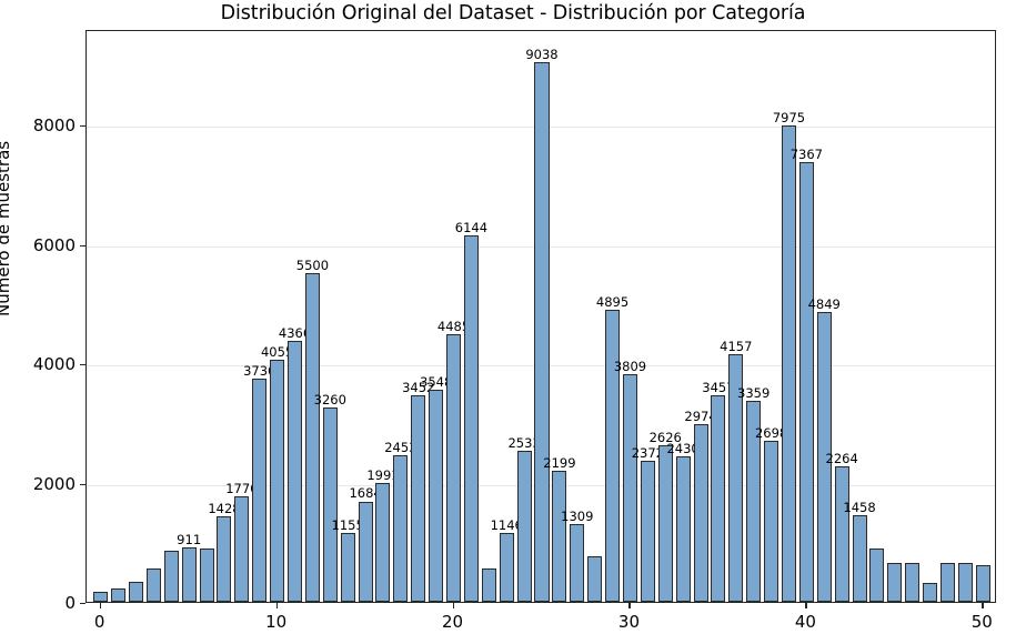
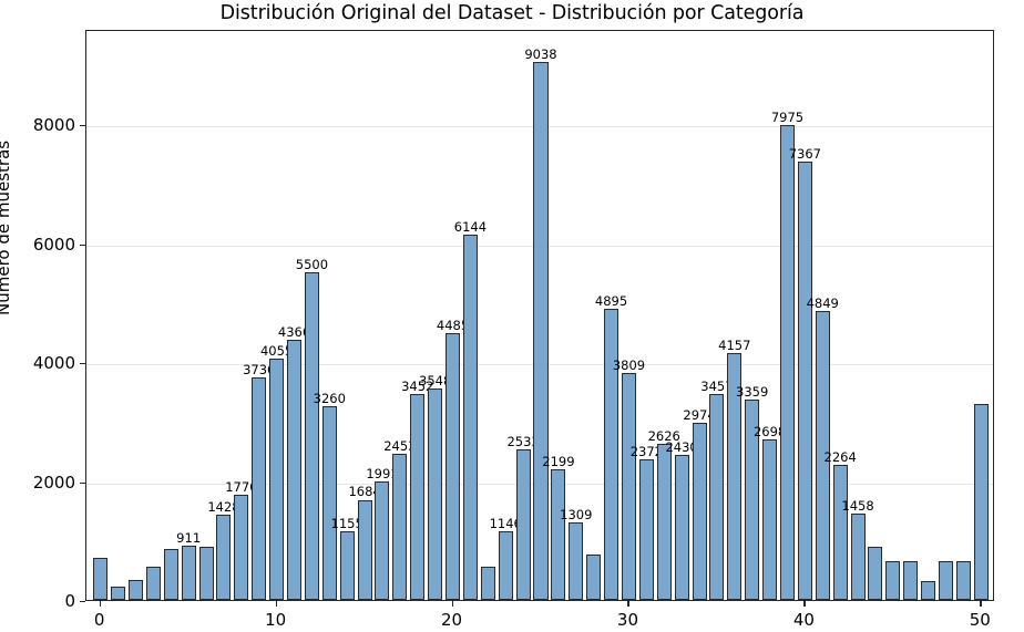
0: 200 -> 700
50: 600 -> 3300
